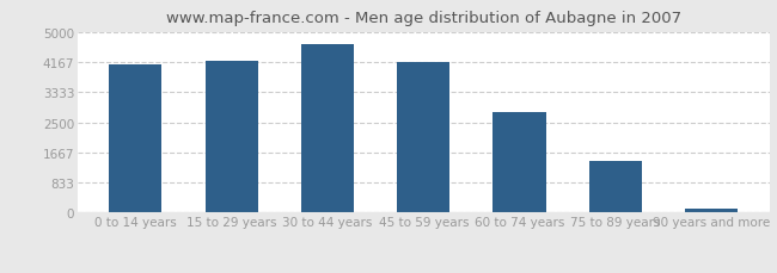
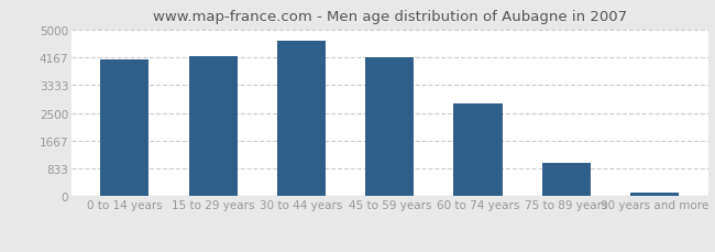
75 to 89 years: 1430 -> 1000
